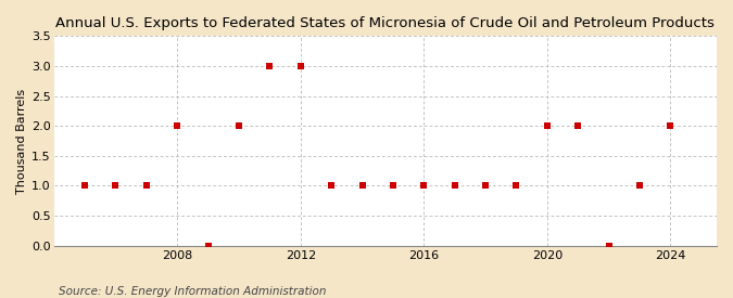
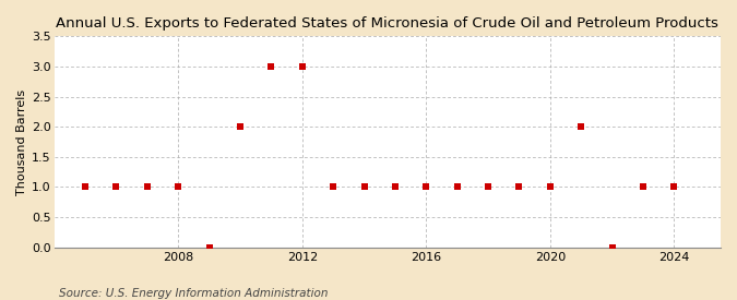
2008: 2 -> 1
2020: 2 -> 1
2024: 2 -> 1
